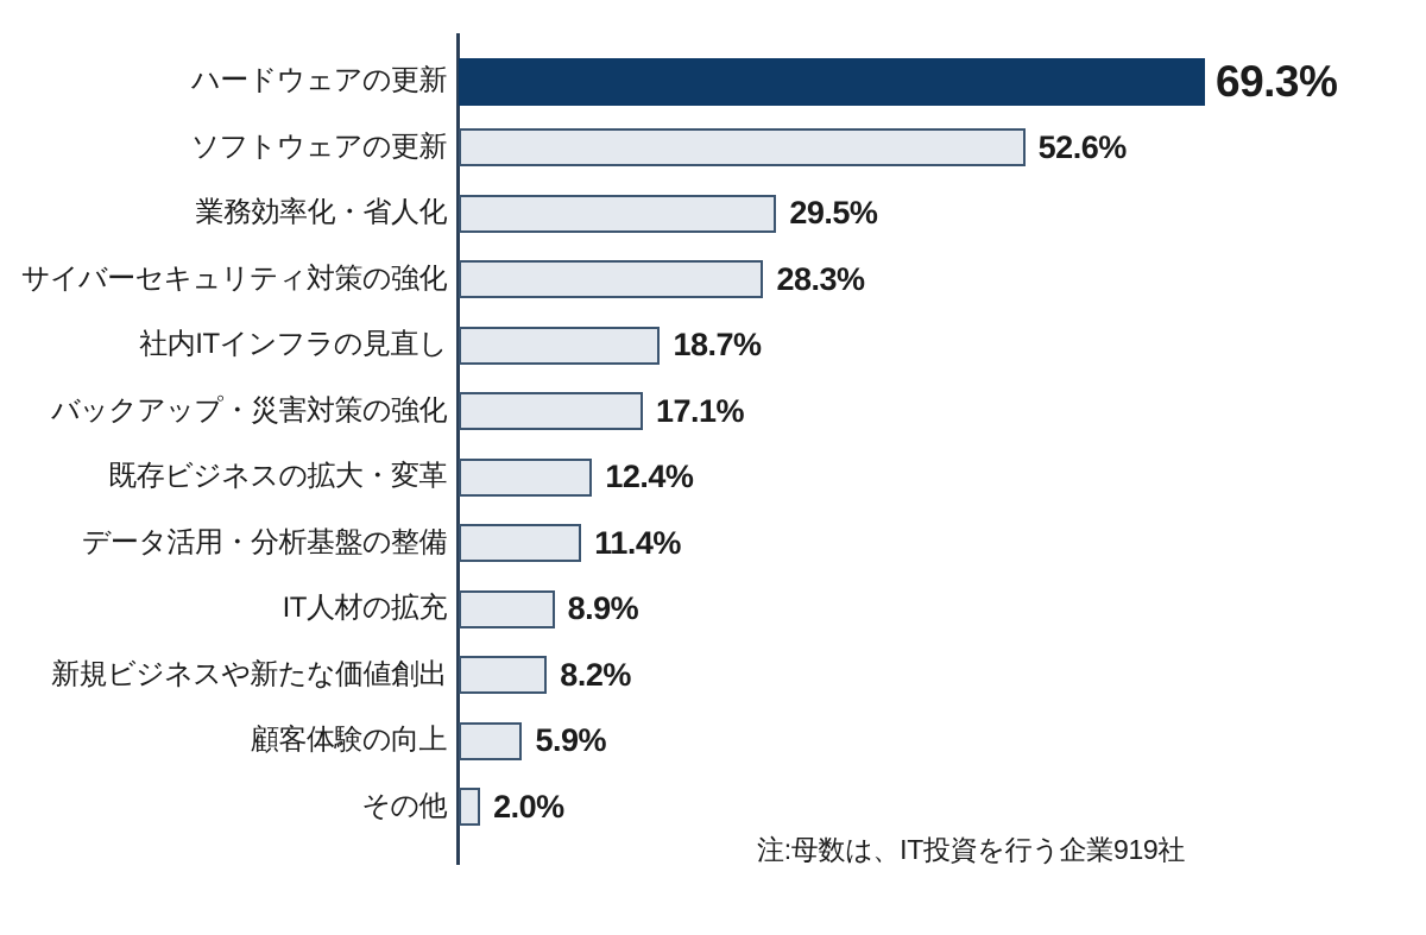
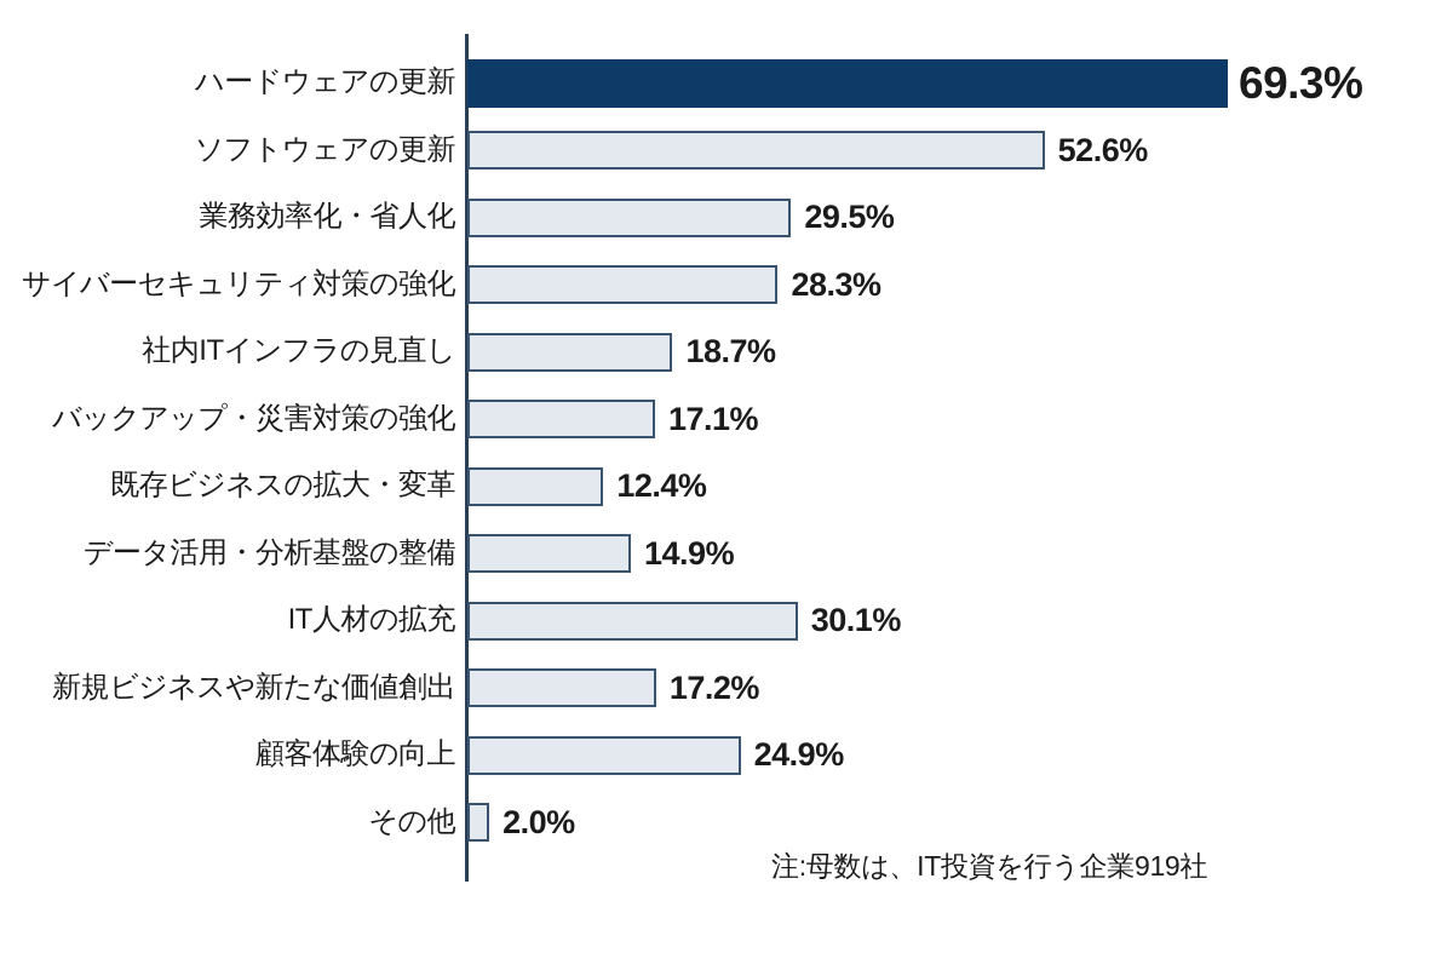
データ活用・分析基盤の整備: 11.4% -> 14.9%
IT人材の拡充: 8.9% -> 30.1%
新規ビジネスや新たな価値創出: 8.2% -> 17.2%
顧客体験の向上: 5.9% -> 24.9%
